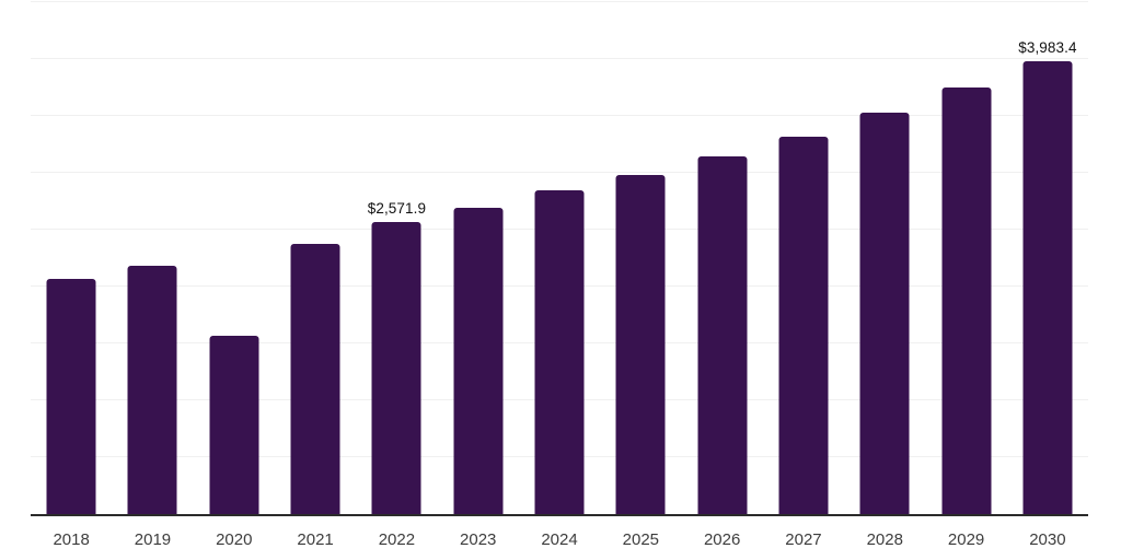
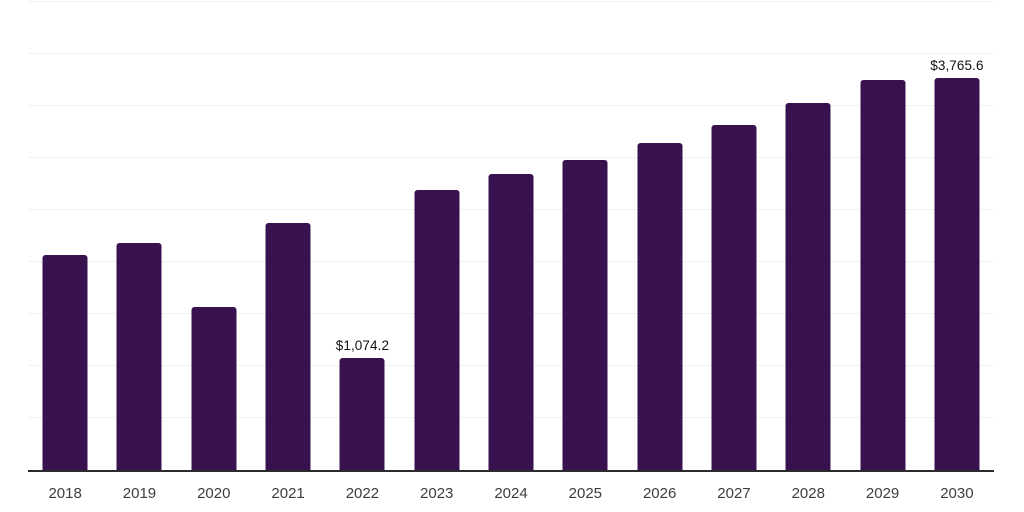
2022: $2,571.9 -> $1,074.2
2030: $3,983.4 -> $3,765.6
